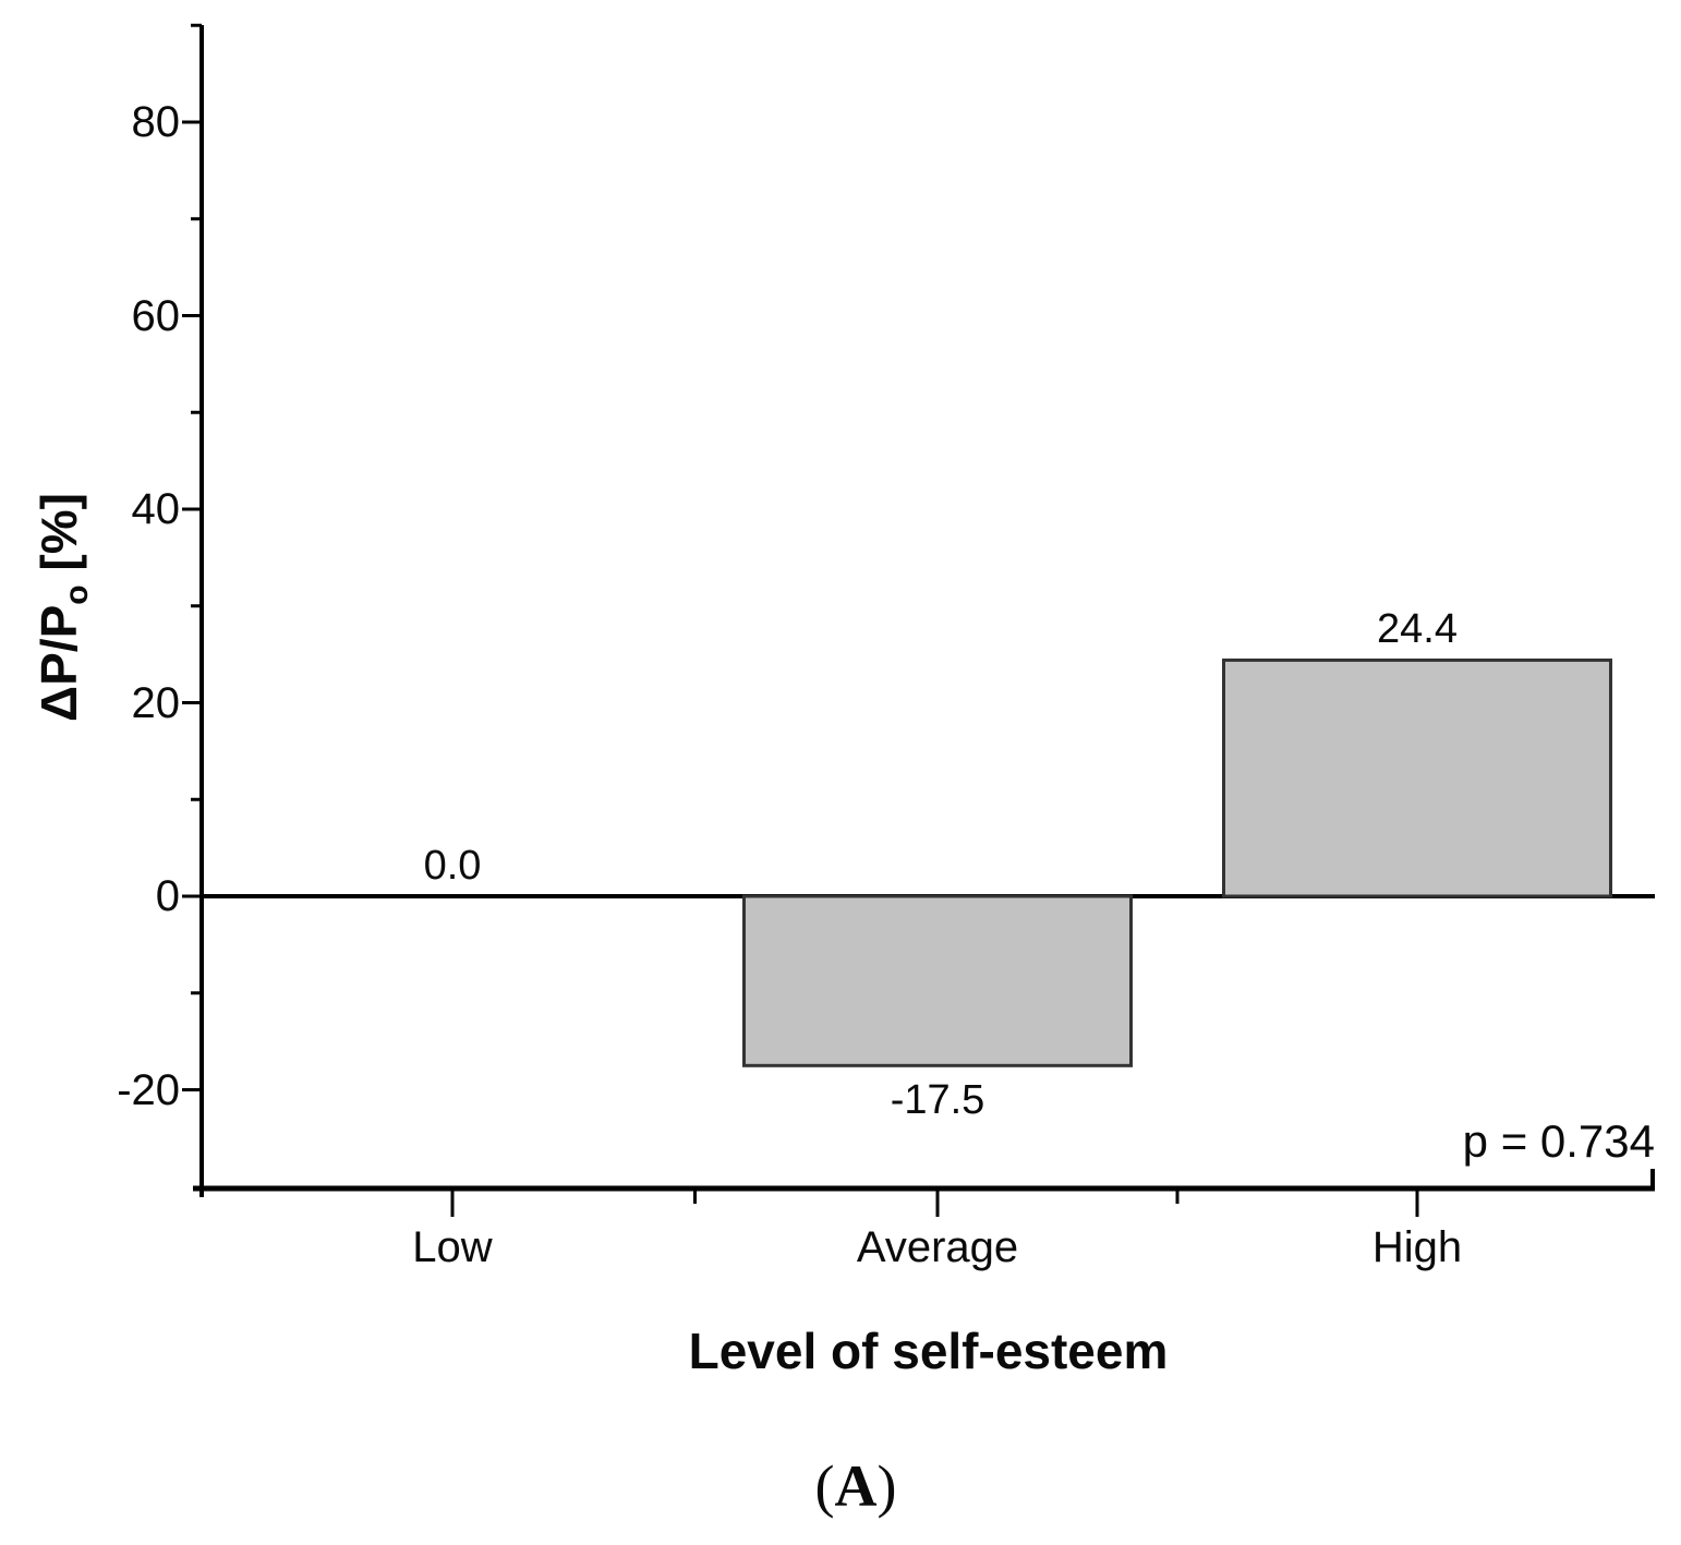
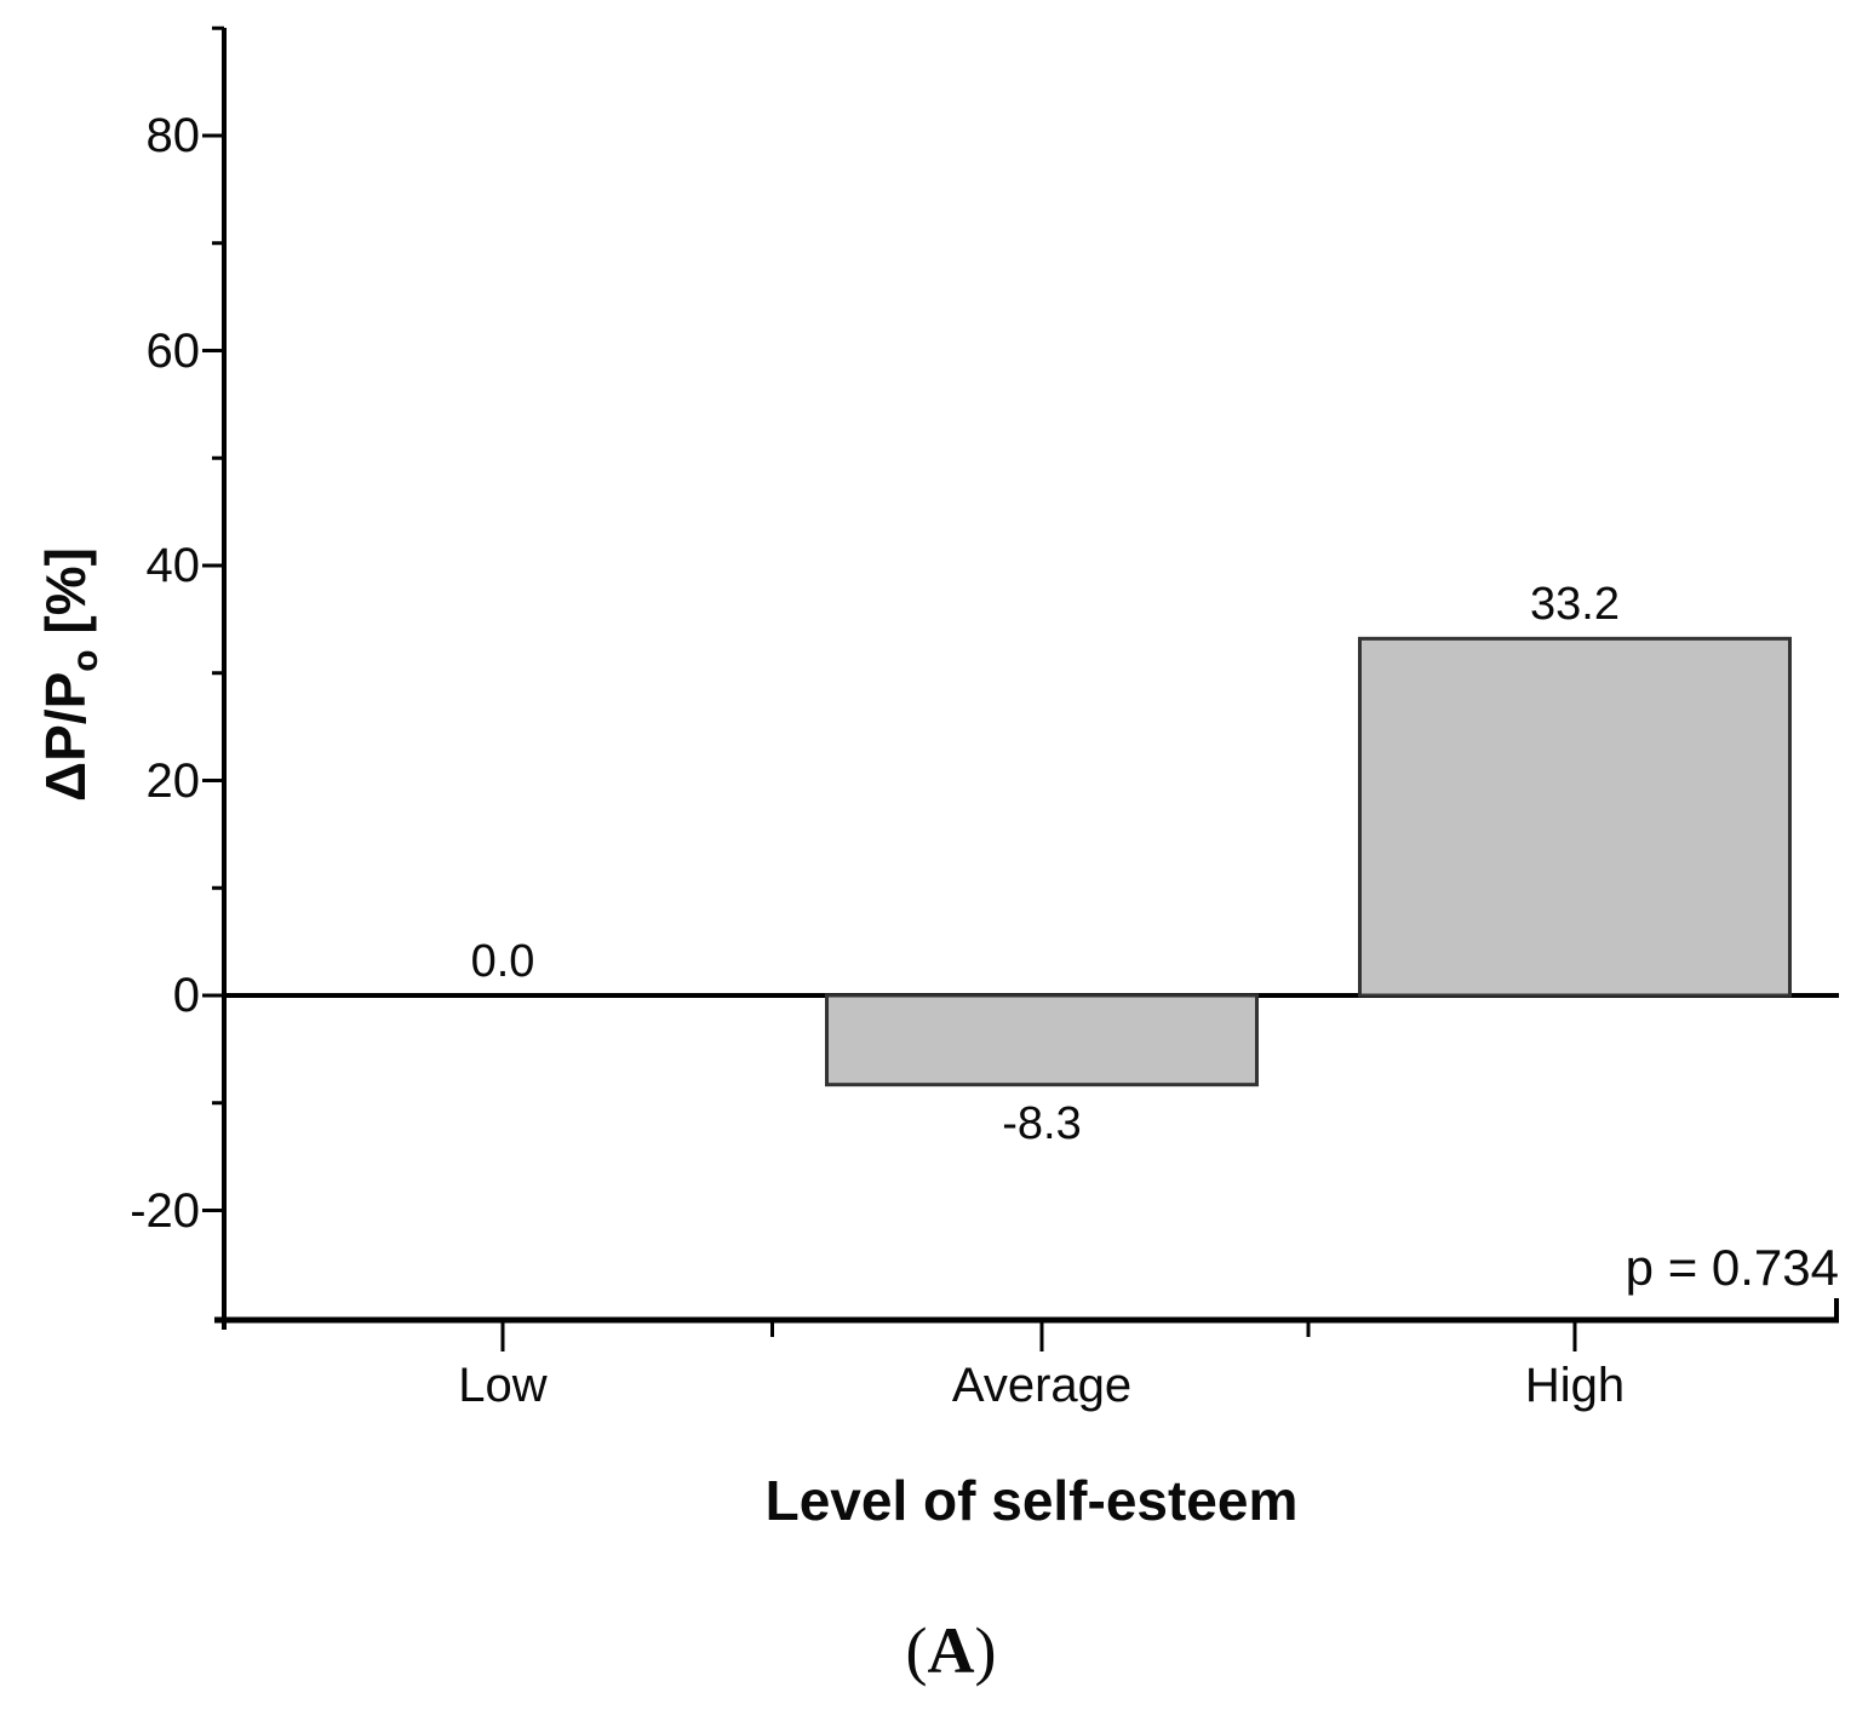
Average: -17.5 -> -8.3
High: 24.4 -> 33.2
